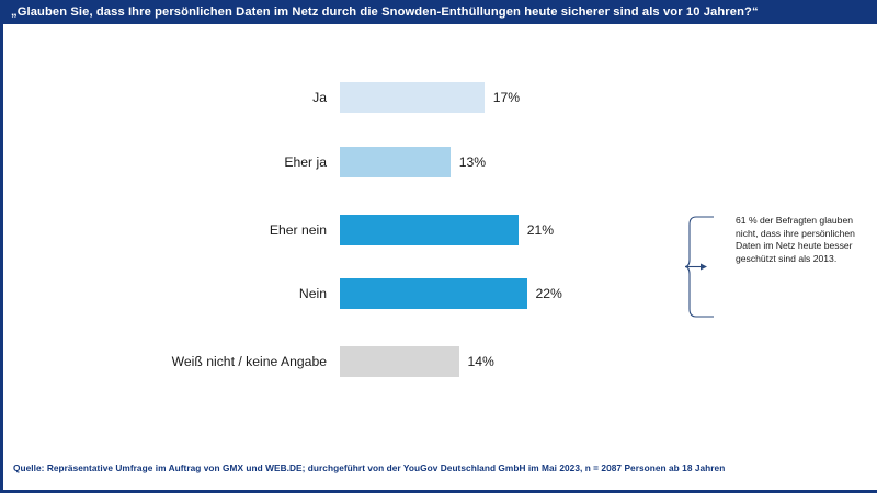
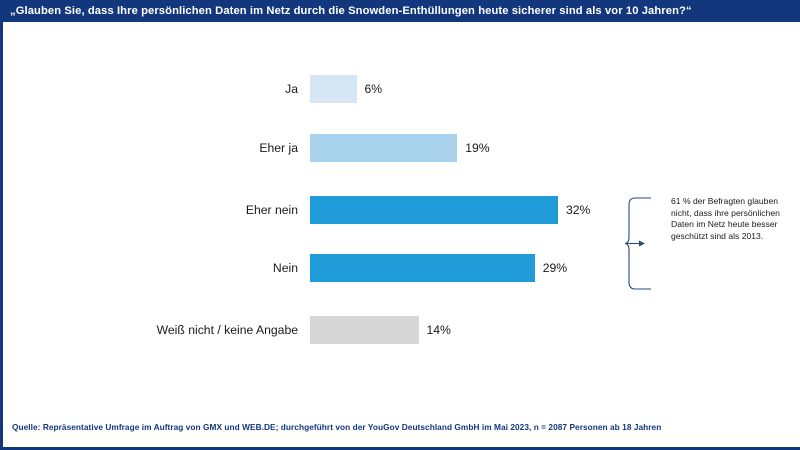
Ja: 17% -> 6%
Eher ja: 13% -> 19%
Eher nein: 21% -> 32%
Nein: 22% -> 29%
